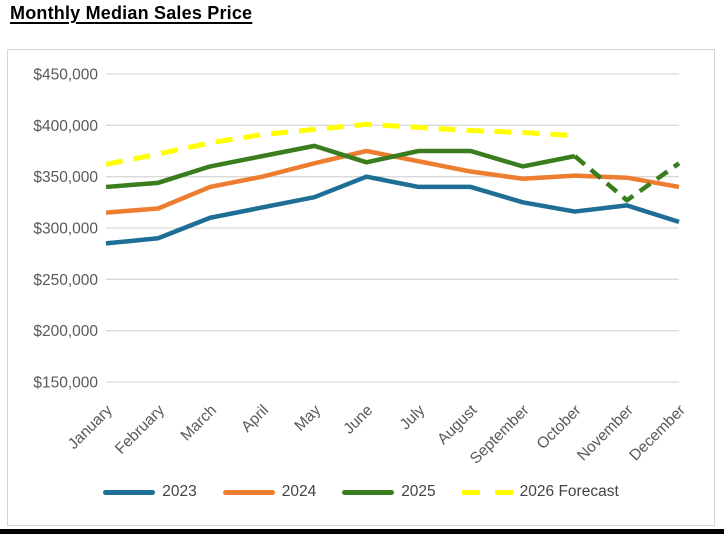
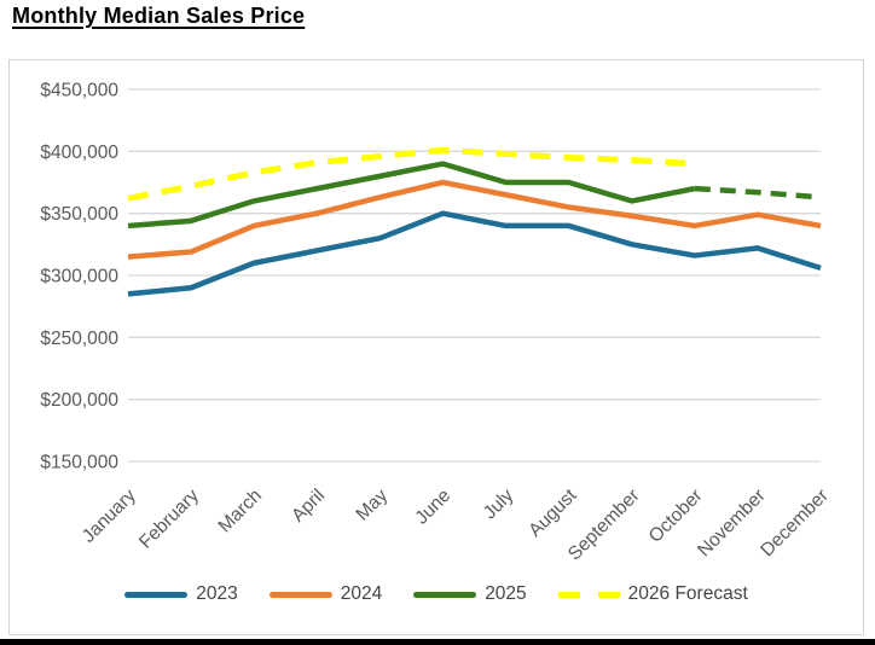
2025/June: $364000 -> $390000
2024/October: $351000 -> $340000
2025/November: $327000 -> $367000
